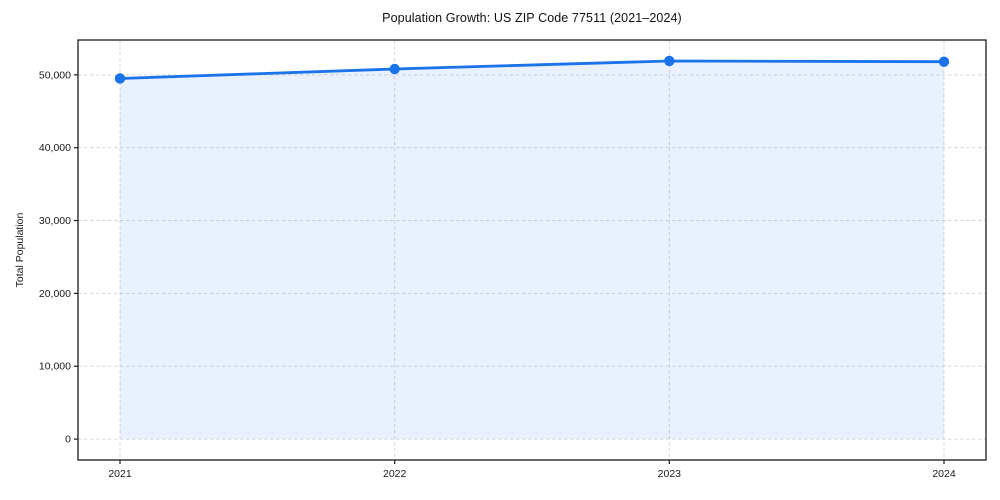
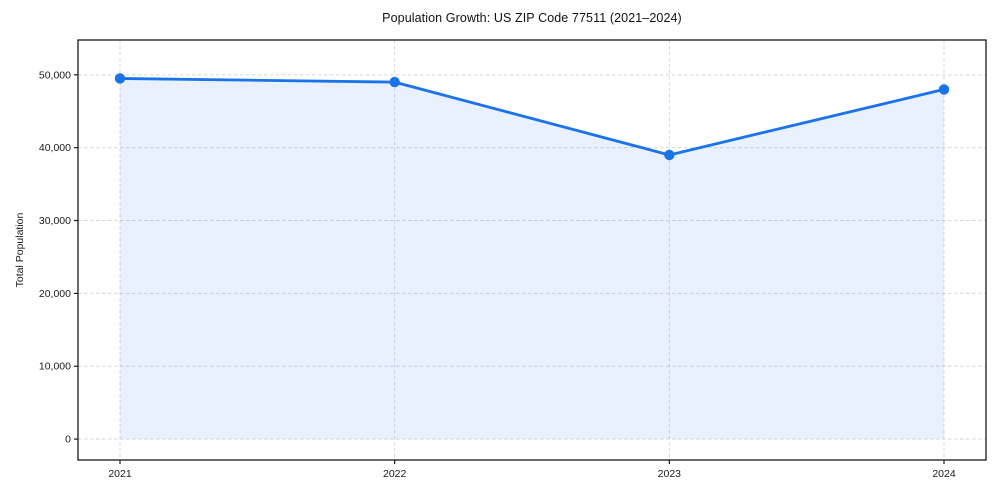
2022: 51000 -> 49000
2023: 52000 -> 39000
2024: 52000 -> 48000
